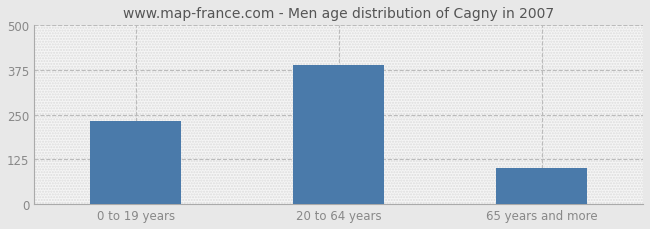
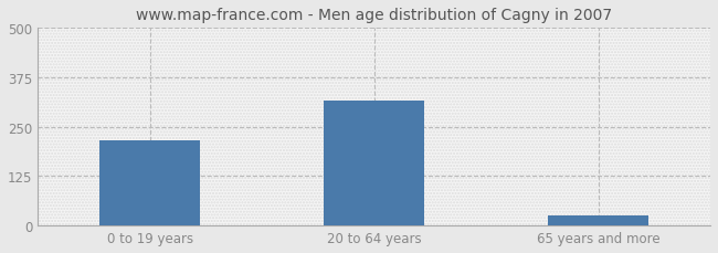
0 to 19 years: 232 -> 215
20 to 64 years: 390 -> 315
65 years and more: 100 -> 25
